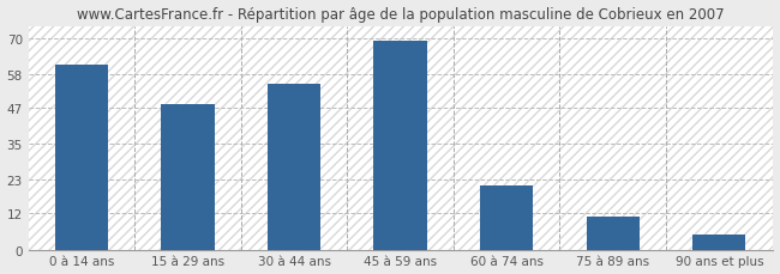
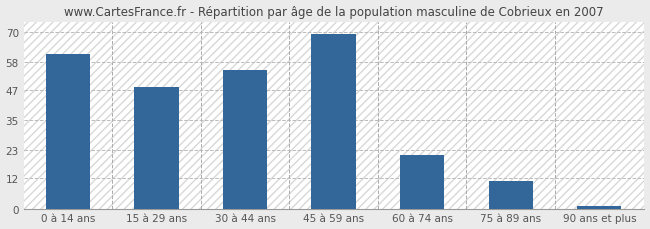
90 ans et plus: 5 -> 1
